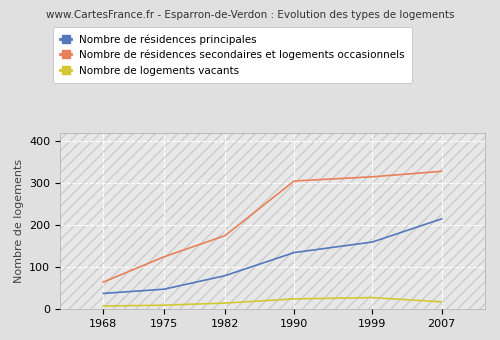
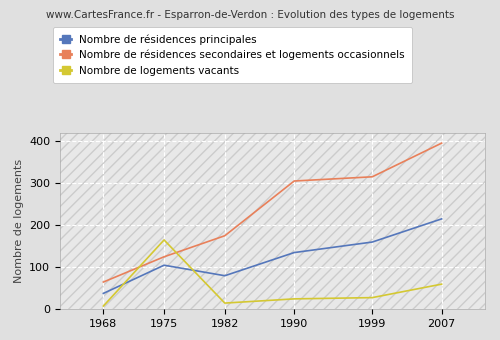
Nombre de résidences principales/1975: 48 -> 105
Nombre de logements vacants/1975: 10 -> 165
Nombre de résidences secondaires et logements occasionnels/2007: 328 -> 395
Nombre de logements vacants/2007: 18 -> 60
